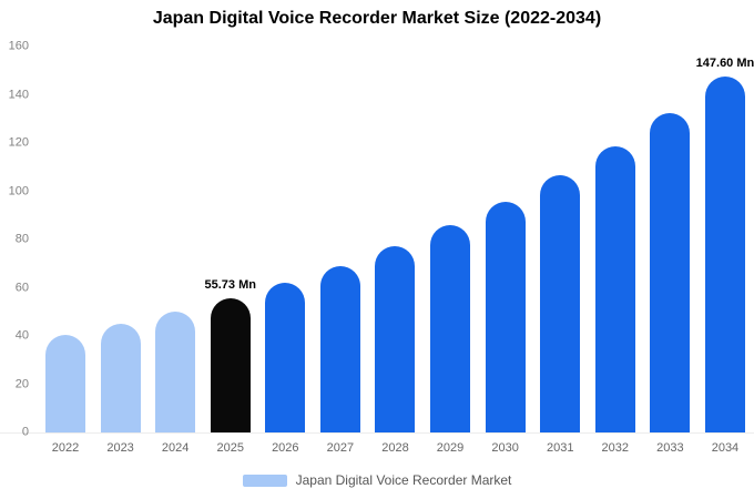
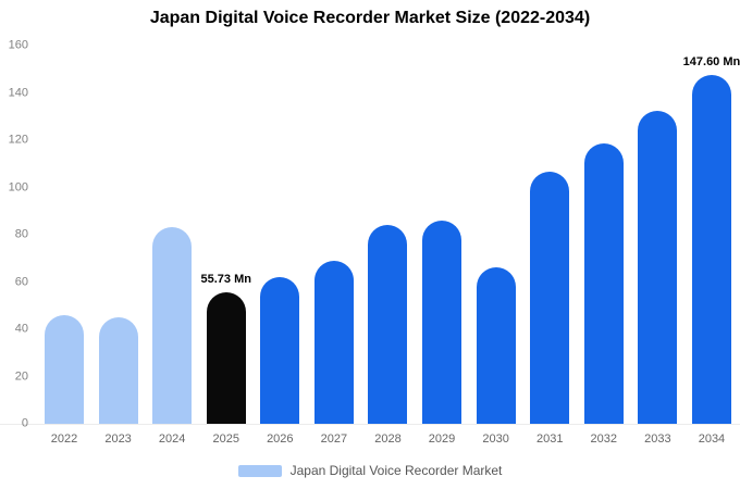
2022: 40 -> 46
2024: 50 -> 83
2028: 77 -> 84
2030: 96 -> 66
